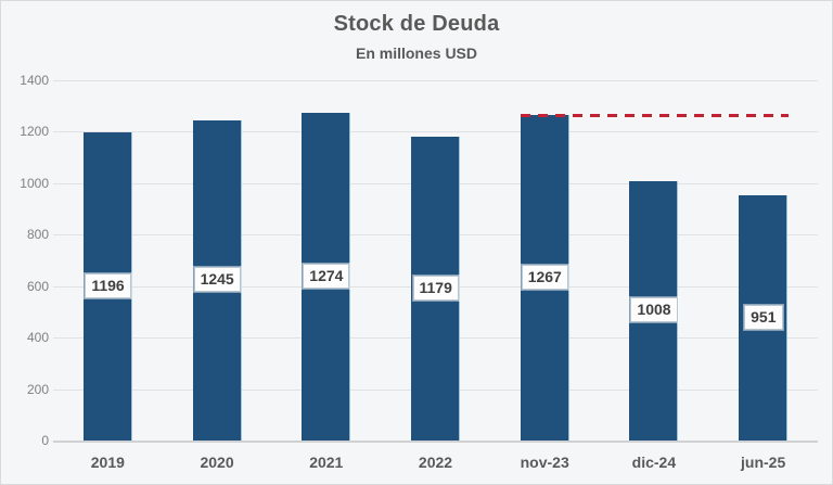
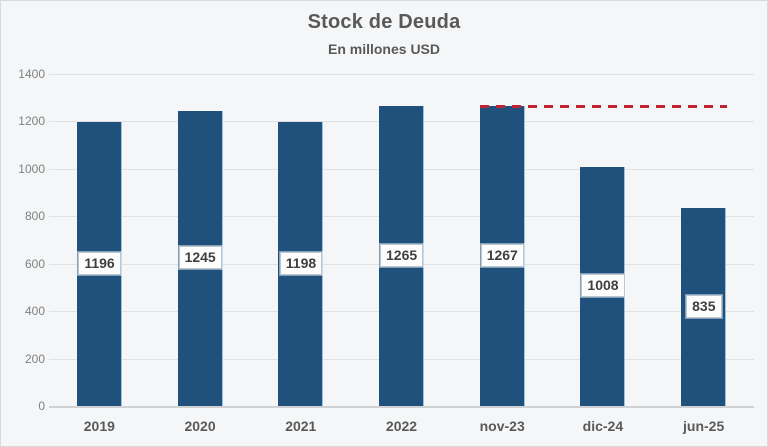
2021: 1274 -> 1198
2022: 1179 -> 1265
jun-25: 951 -> 835
